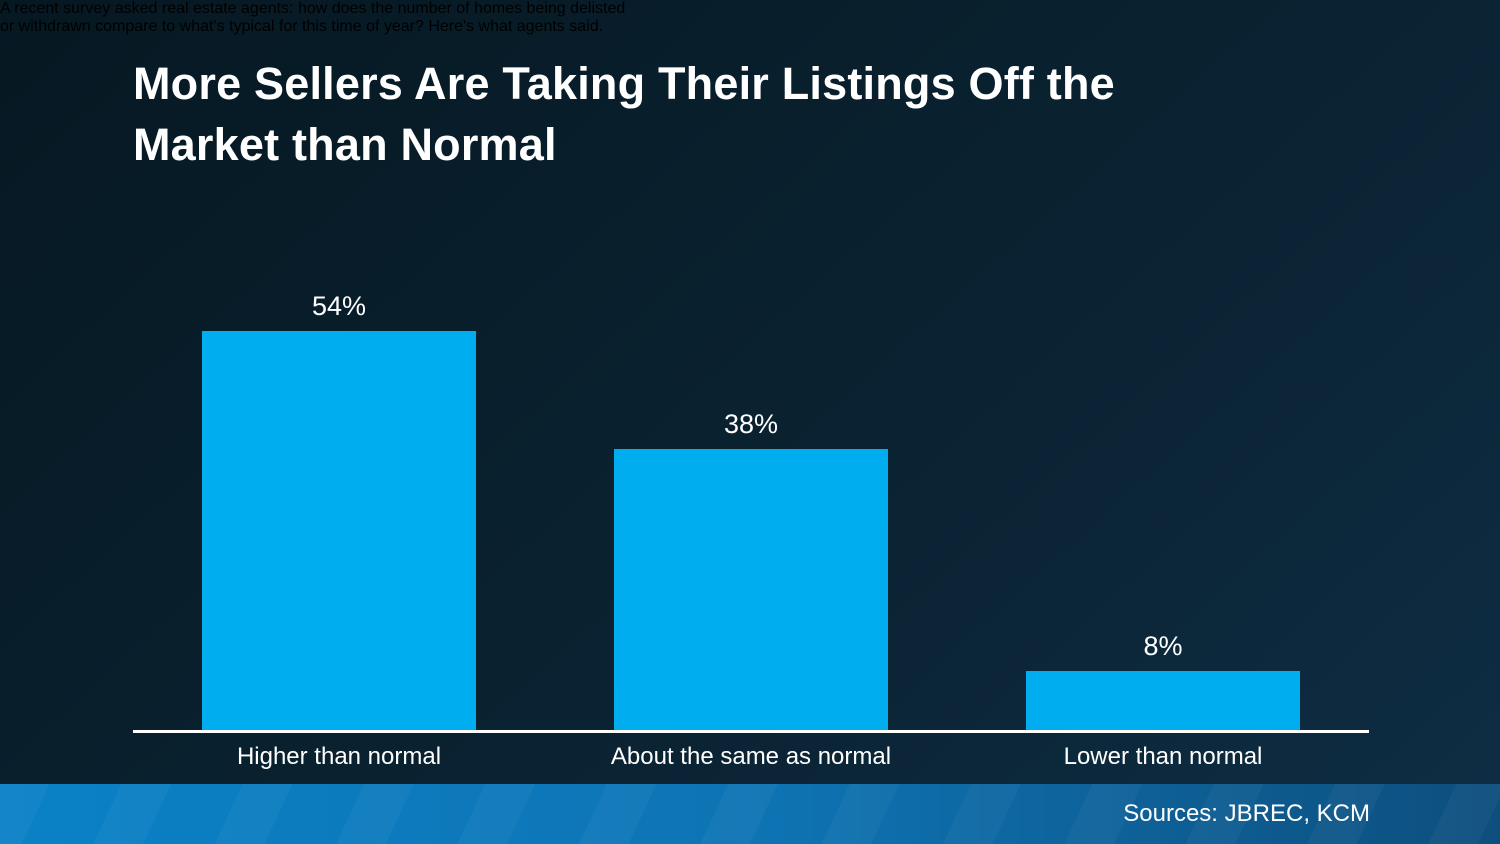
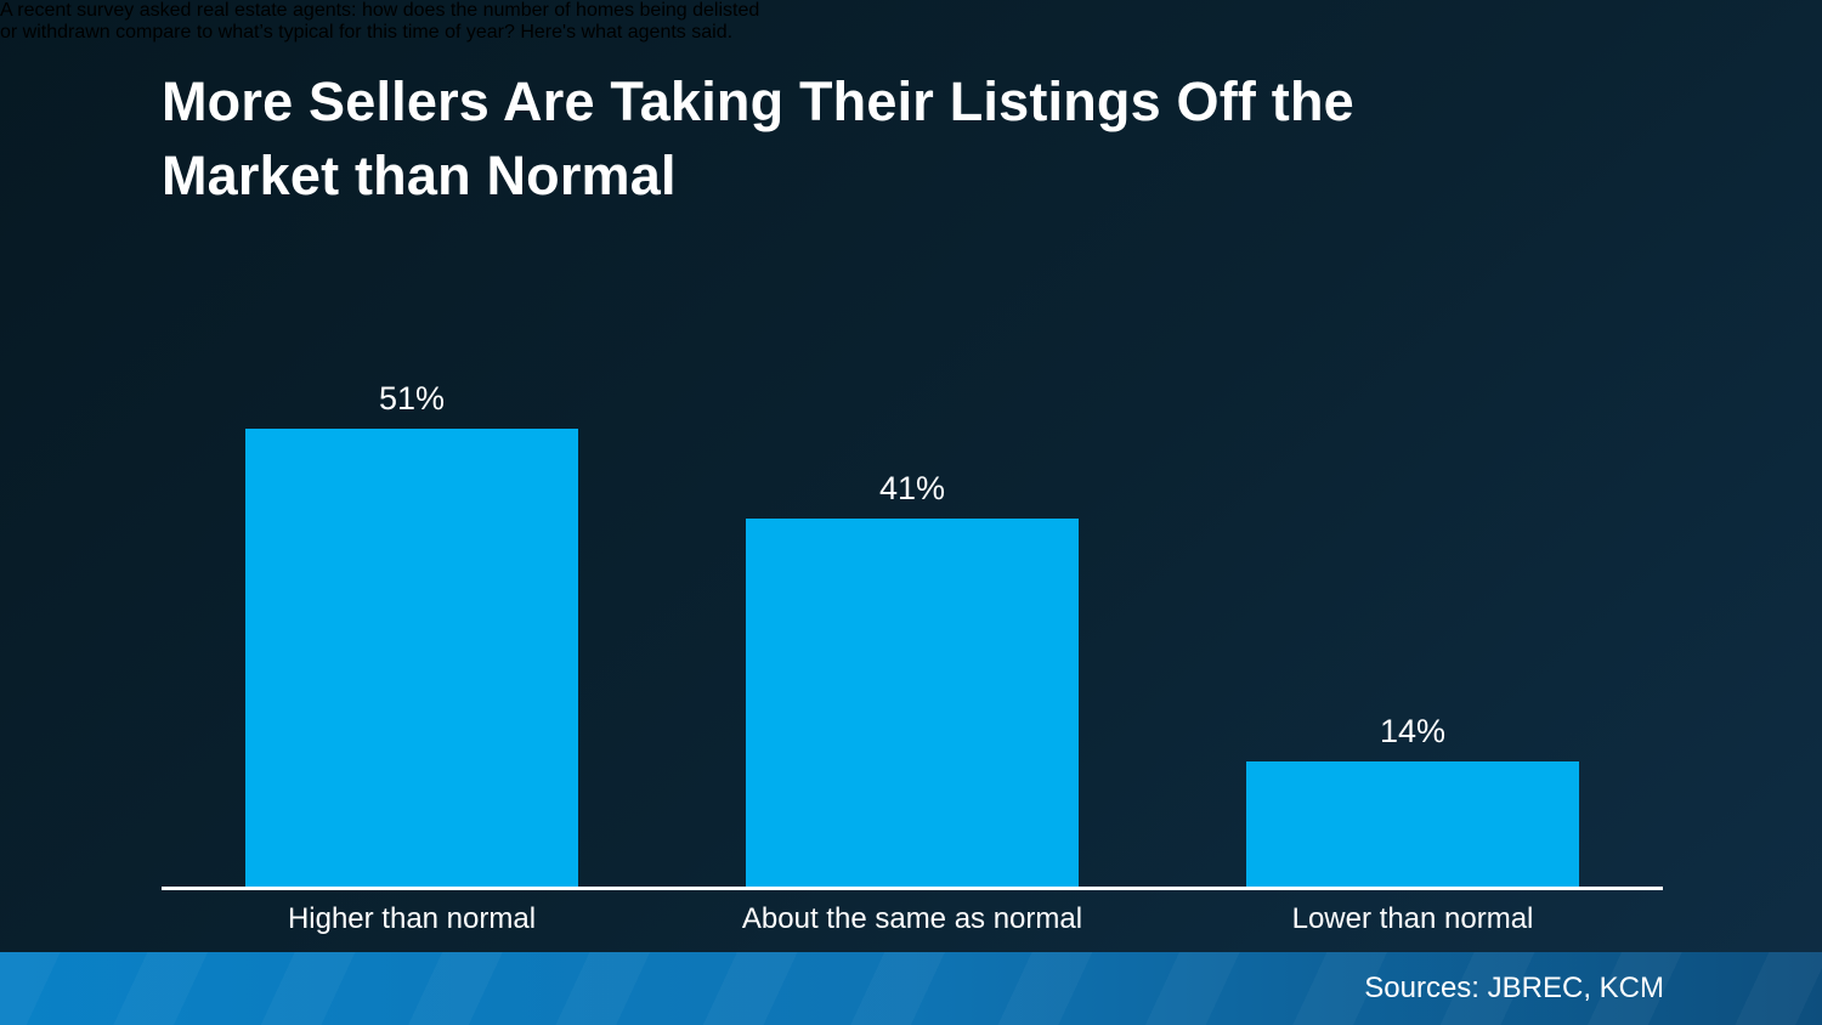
Higher than normal: 54% -> 51%
About the same as normal: 38% -> 41%
Lower than normal: 8% -> 14%
